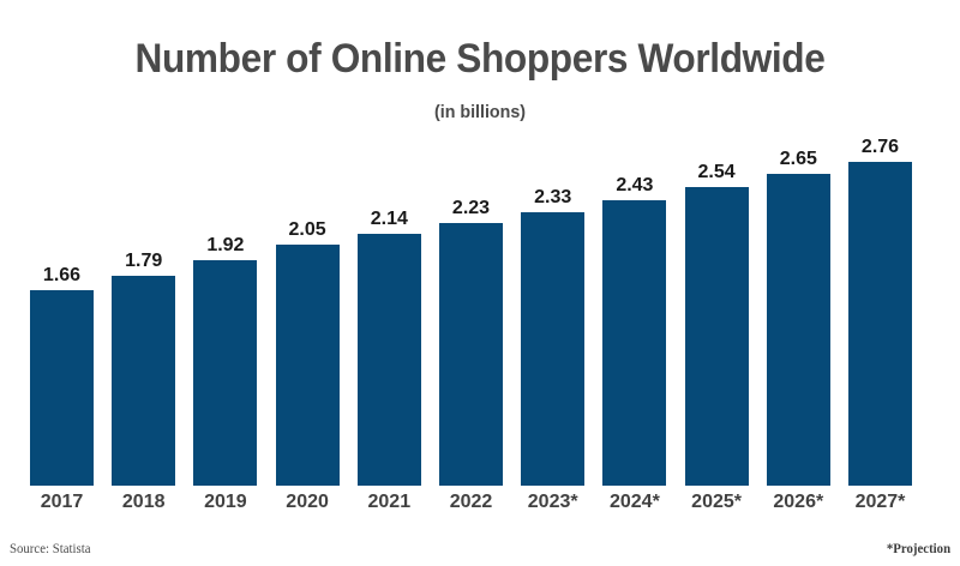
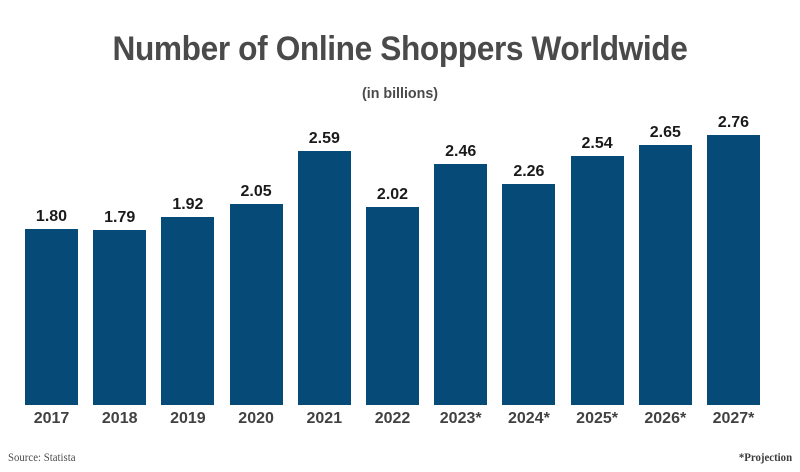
2017: 1.66 -> 1.80
2021: 2.14 -> 2.59
2022: 2.23 -> 2.02
2023*: 2.33 -> 2.46
2024*: 2.43 -> 2.26
